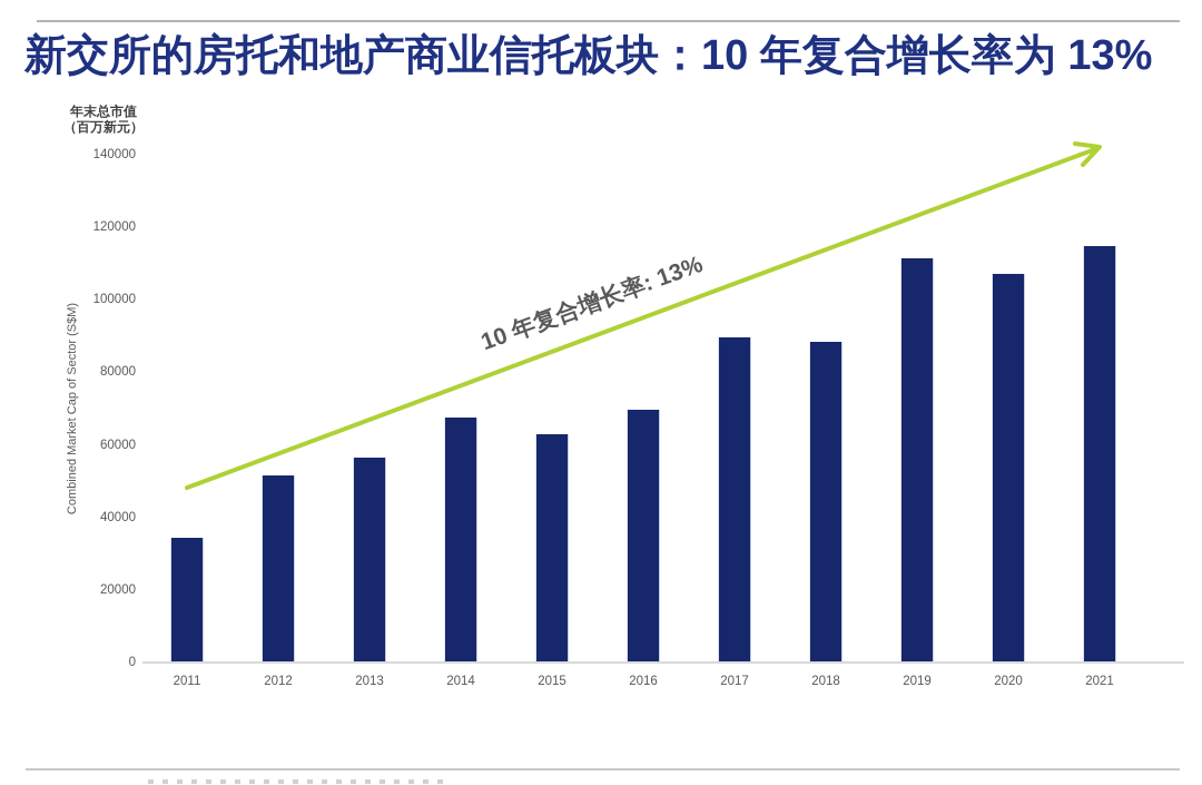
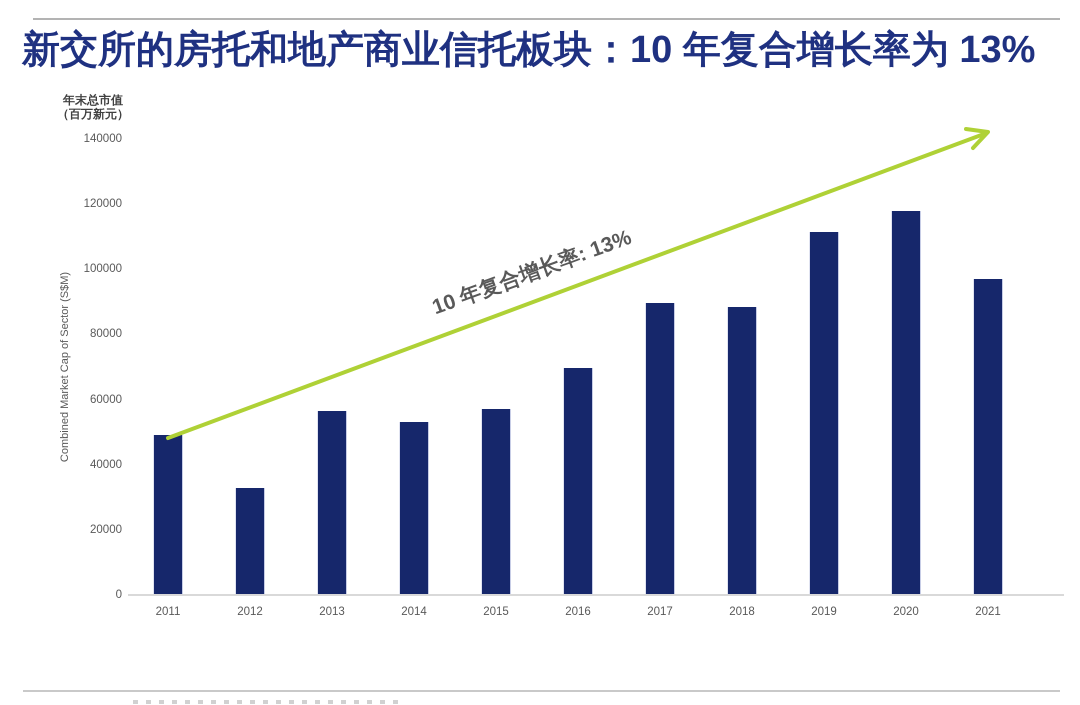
2011: 34000 -> 49000
2012: 52000 -> 33000
2014: 67000 -> 53000
2015: 63000 -> 57000
2020: 107000 -> 118000
2021: 115000 -> 97000
